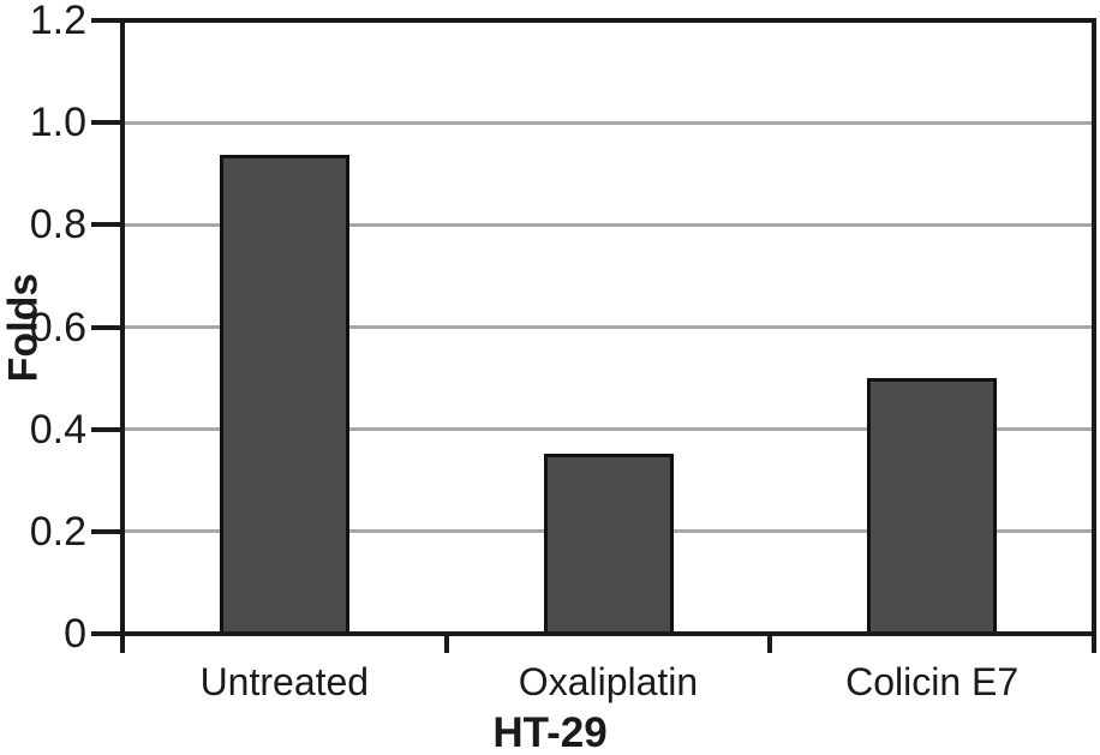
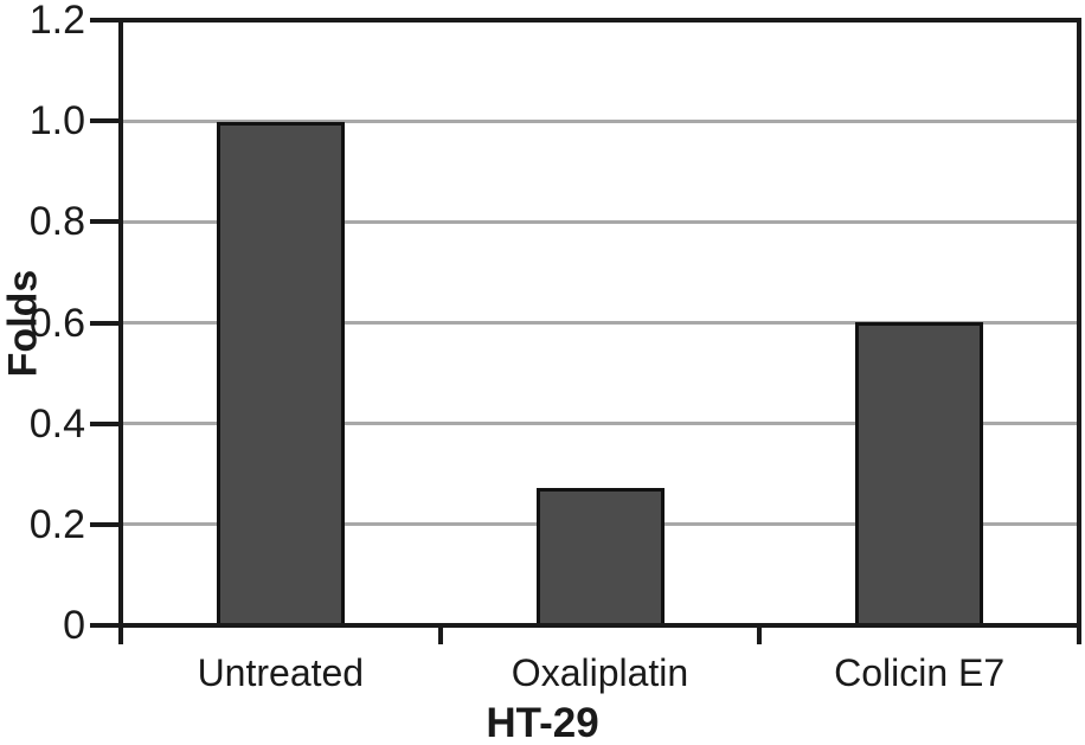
Untreated: 0.94 -> 1.00
Oxaliplatin: 0.35 -> 0.27
Colicin E7: 0.50 -> 0.60
